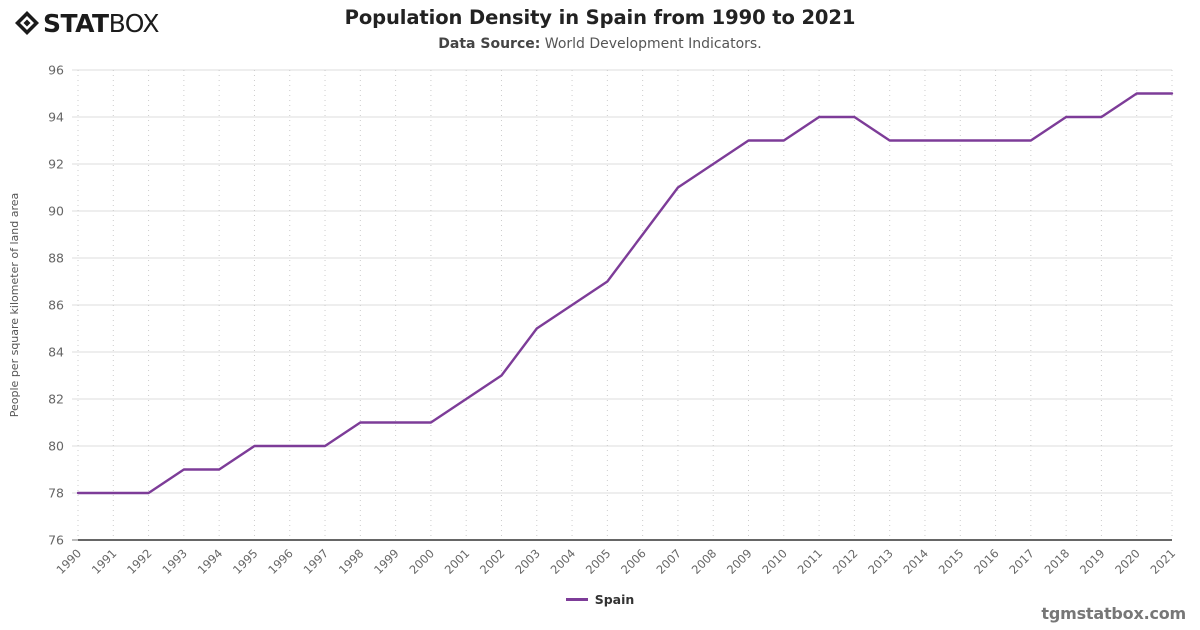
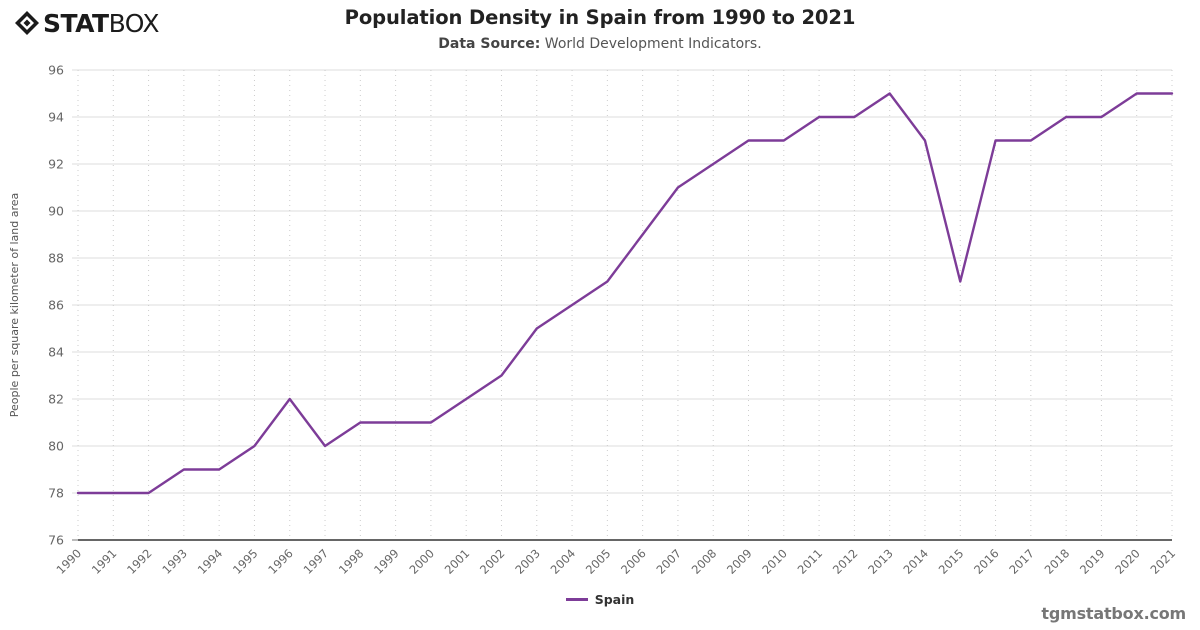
1996: 80 -> 82
2013: 93 -> 95
2015: 93 -> 87
